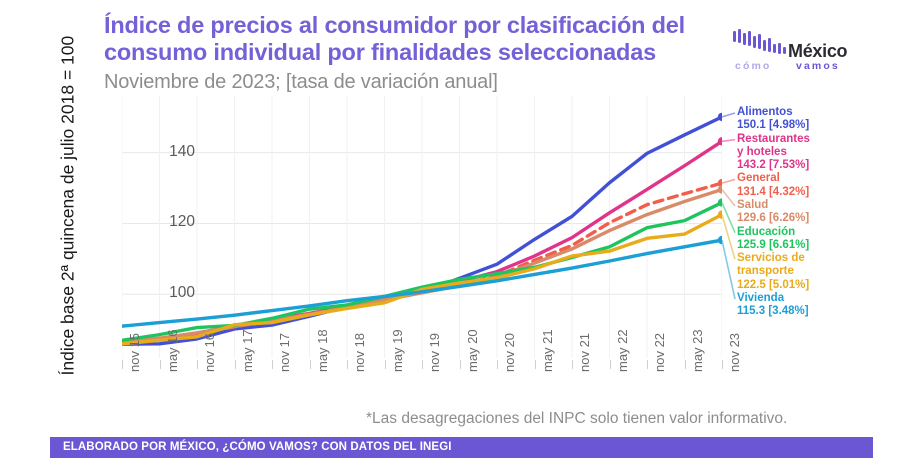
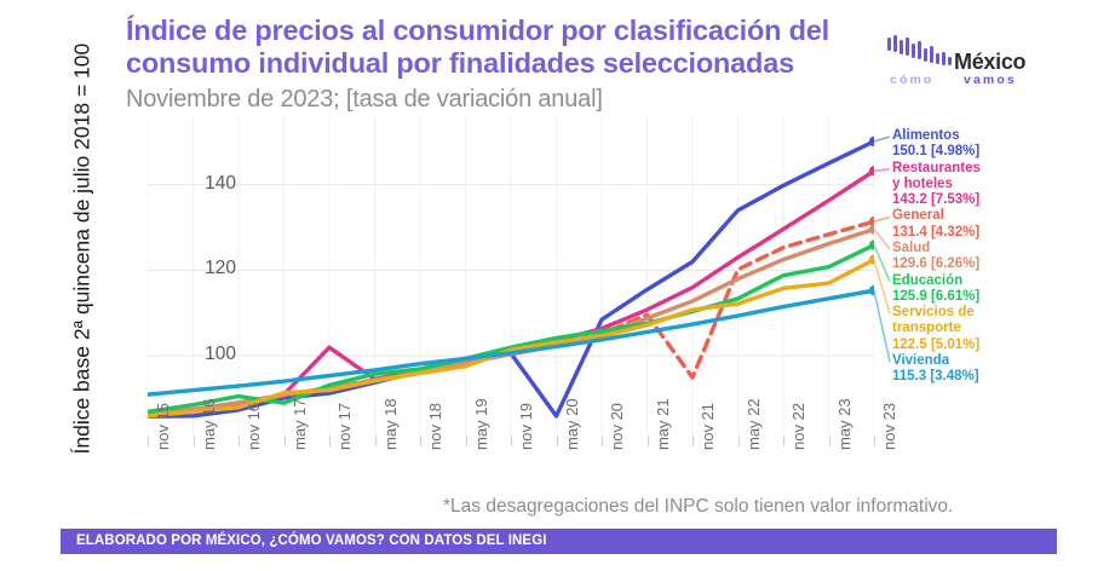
Educación/may 17: 91 -> 89
Restaurantes y hoteles/nov 17: 93 -> 102
Alimentos/may 20: 104 -> 86
General/nov 21: 114 -> 95
Alimentos/may 22: 132 -> 134
